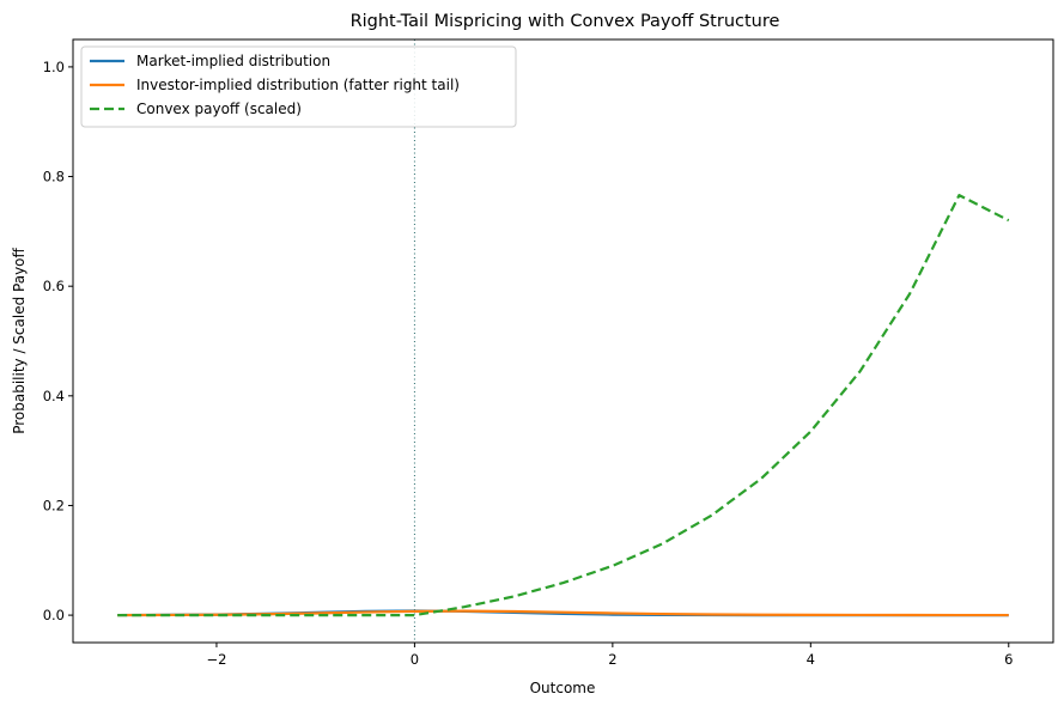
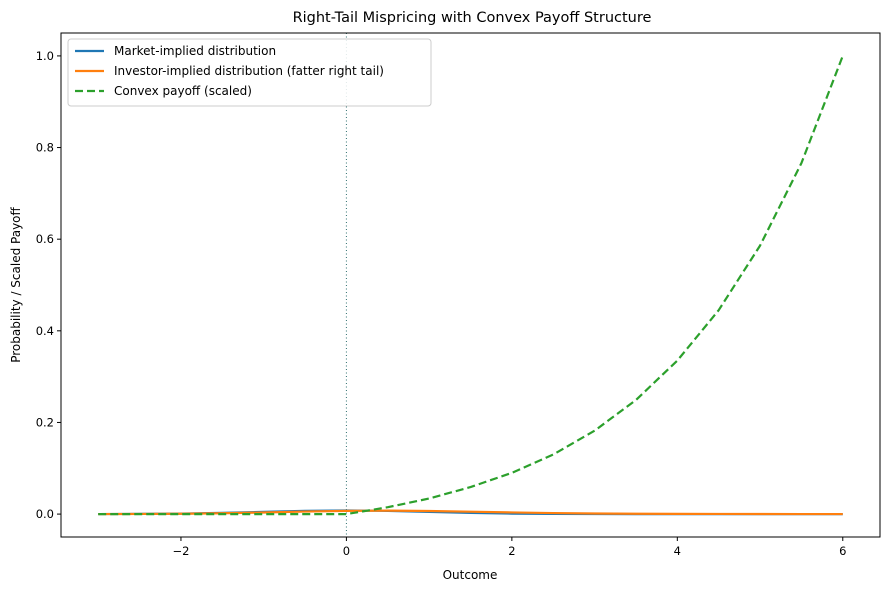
Convex payoff (scaled)/6: 0.72 -> 1.00
